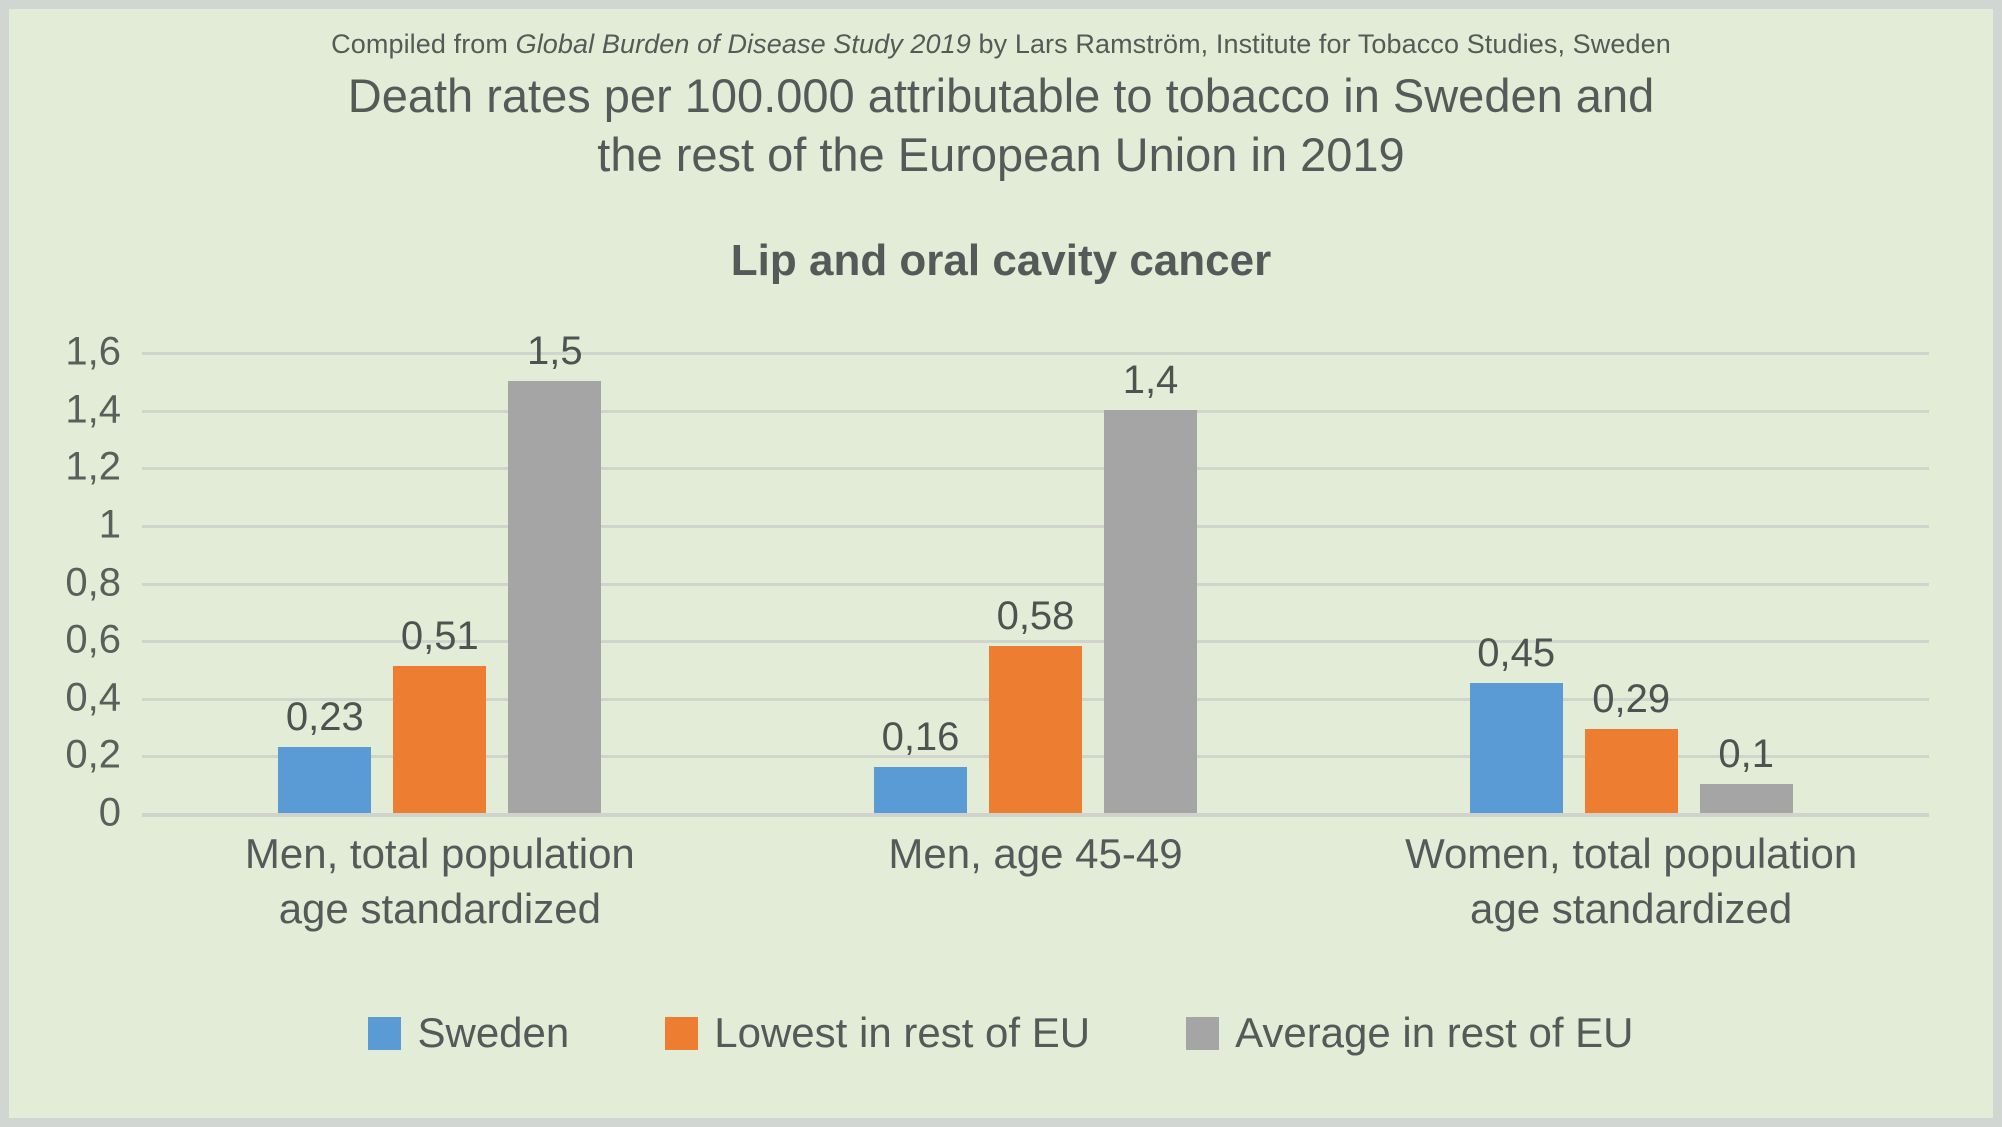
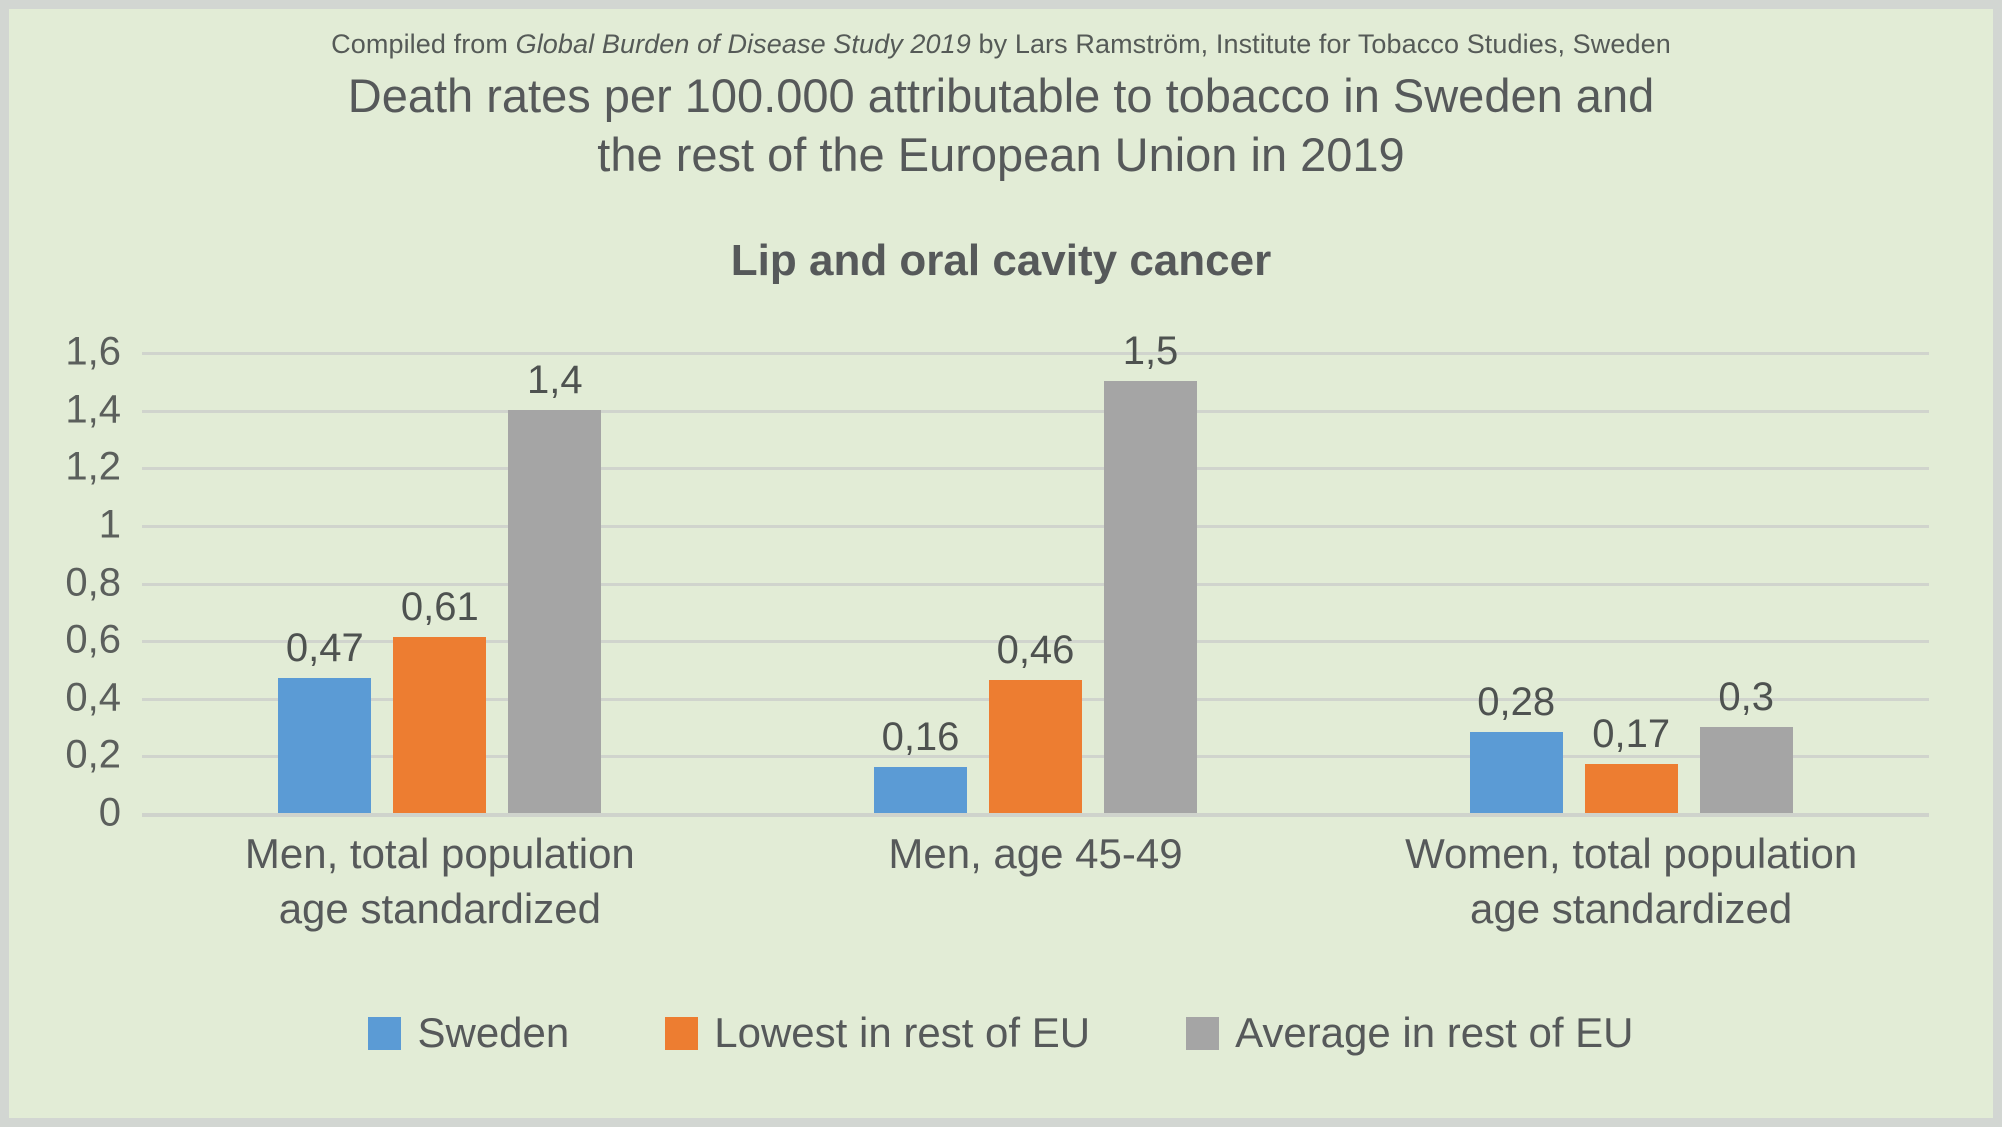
Sweden/Men, total population age standardized: 0,23 -> 0,47
Lowest in rest of EU/Men, total population age standardized: 0,51 -> 0,61
Average in rest of EU/Men, total population age standardized: 1,5 -> 1,4
Lowest in rest of EU/Men, age 45-49: 0,58 -> 0,46
Average in rest of EU/Men, age 45-49: 1,4 -> 1,5
Sweden/Women, total population age standardized: 0,45 -> 0,28
Lowest in rest of EU/Women, total population age standardized: 0,29 -> 0,17
Average in rest of EU/Women, total population age standardized: 0,1 -> 0,3
